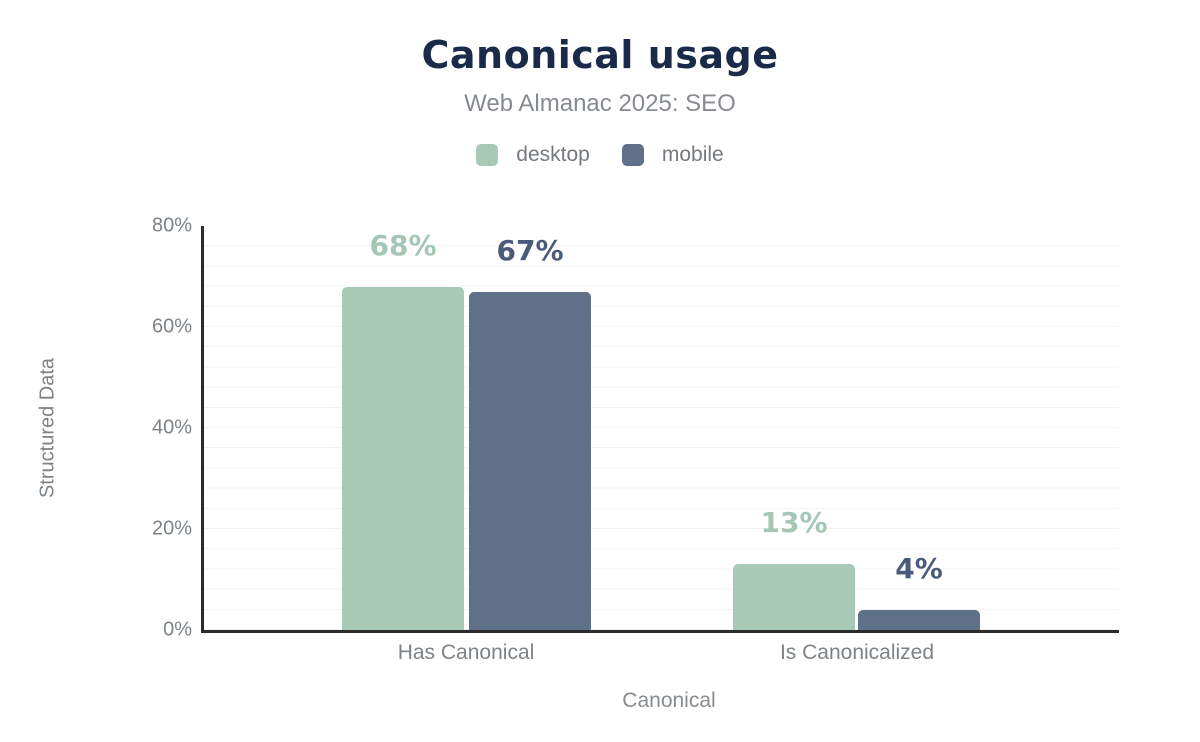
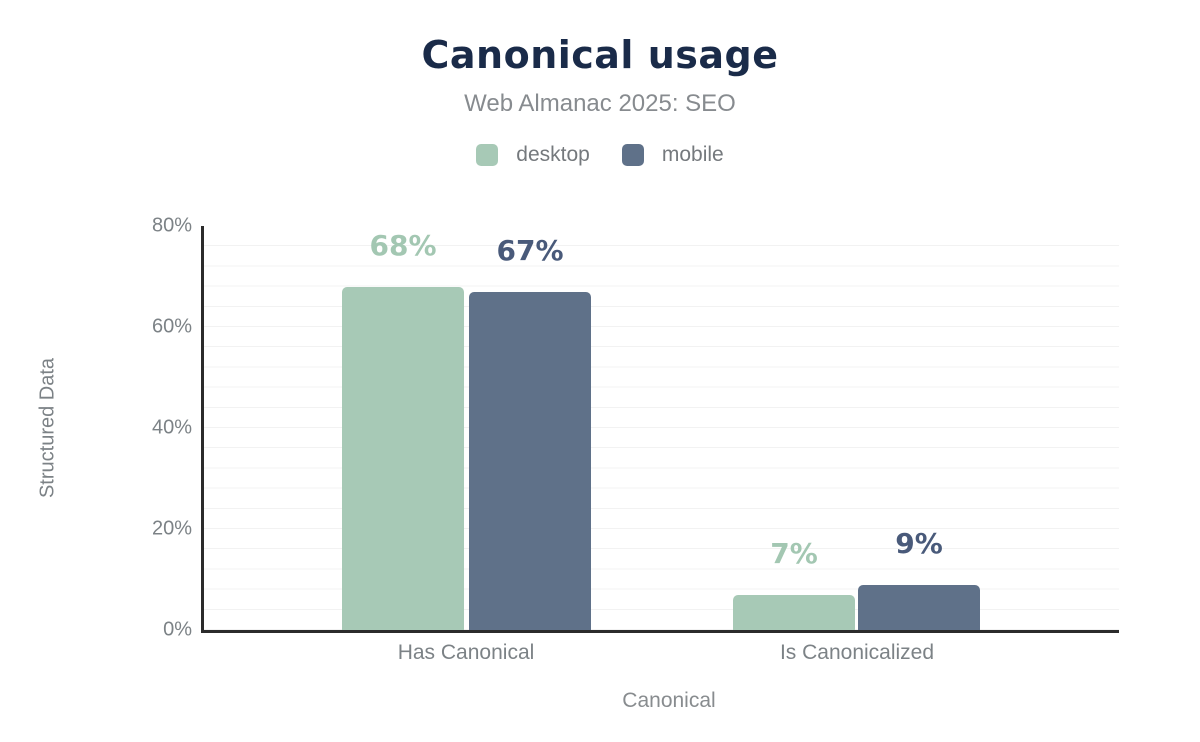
desktop/Is Canonicalized: 13% -> 7%
mobile/Is Canonicalized: 4% -> 9%
